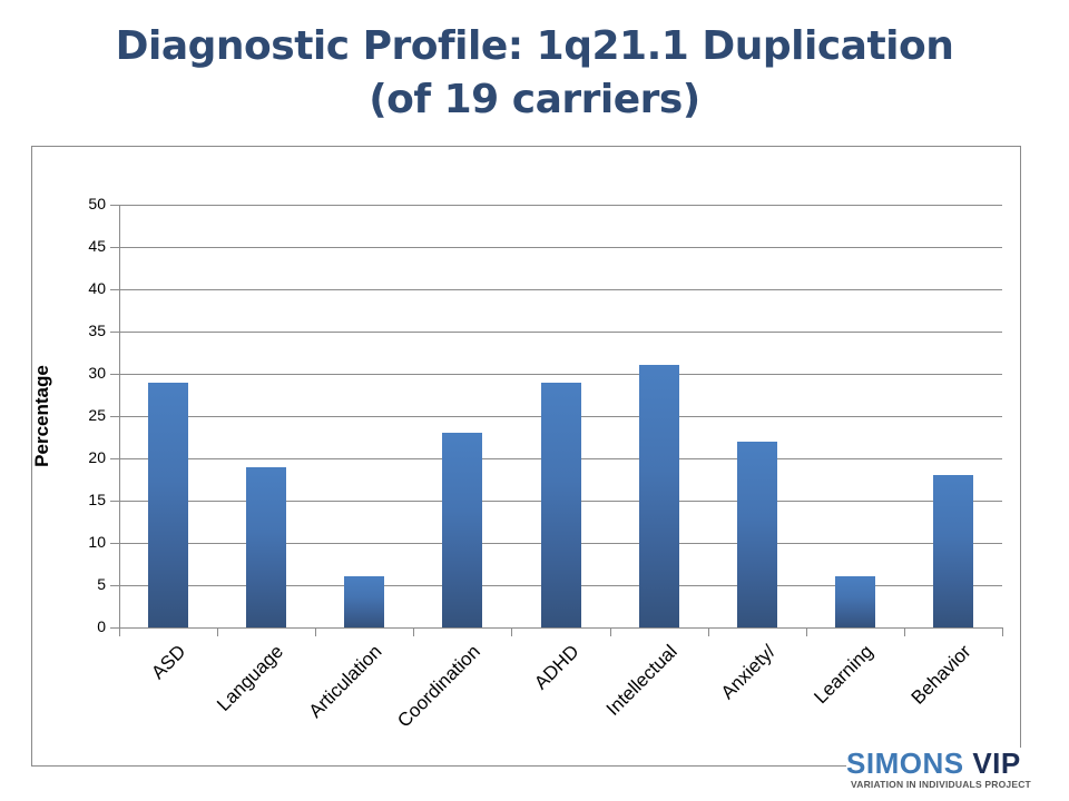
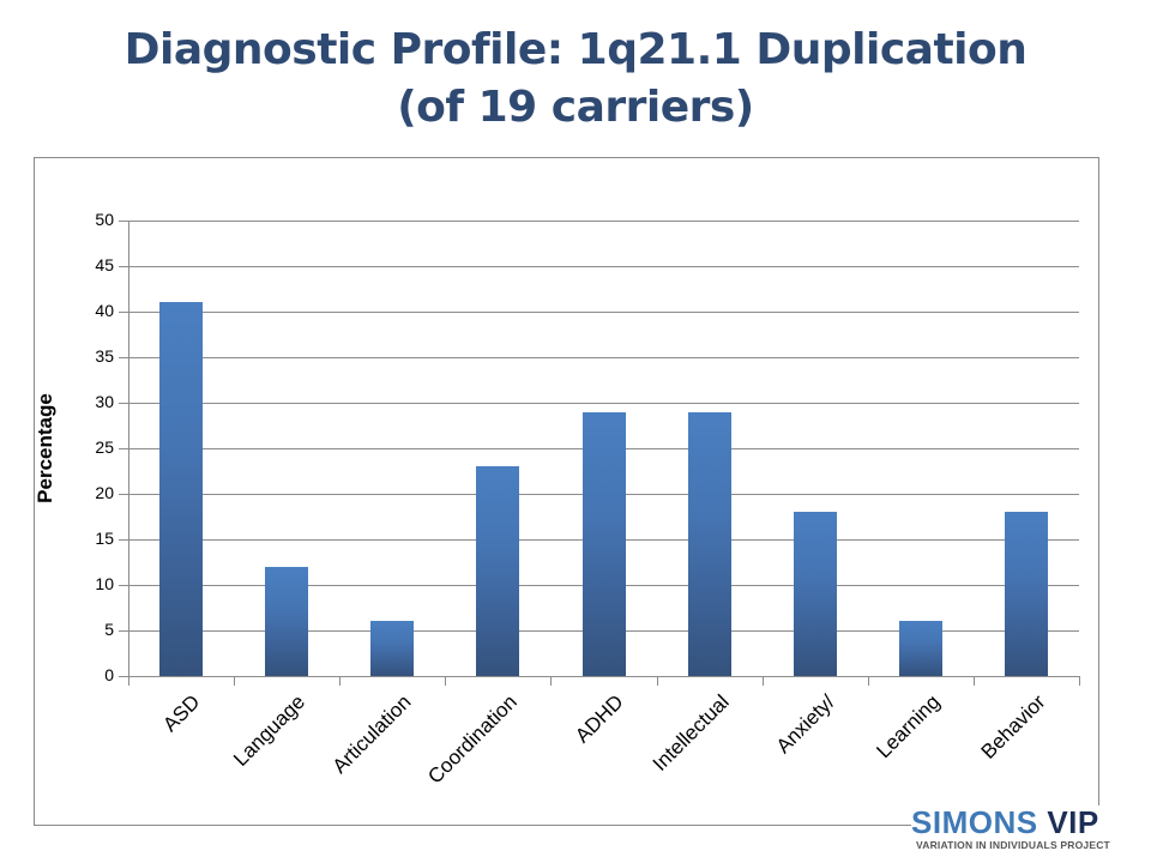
ASD: 29 -> 41
Language: 19 -> 12
Intellectual: 31 -> 29
Anxiety/: 22 -> 18
